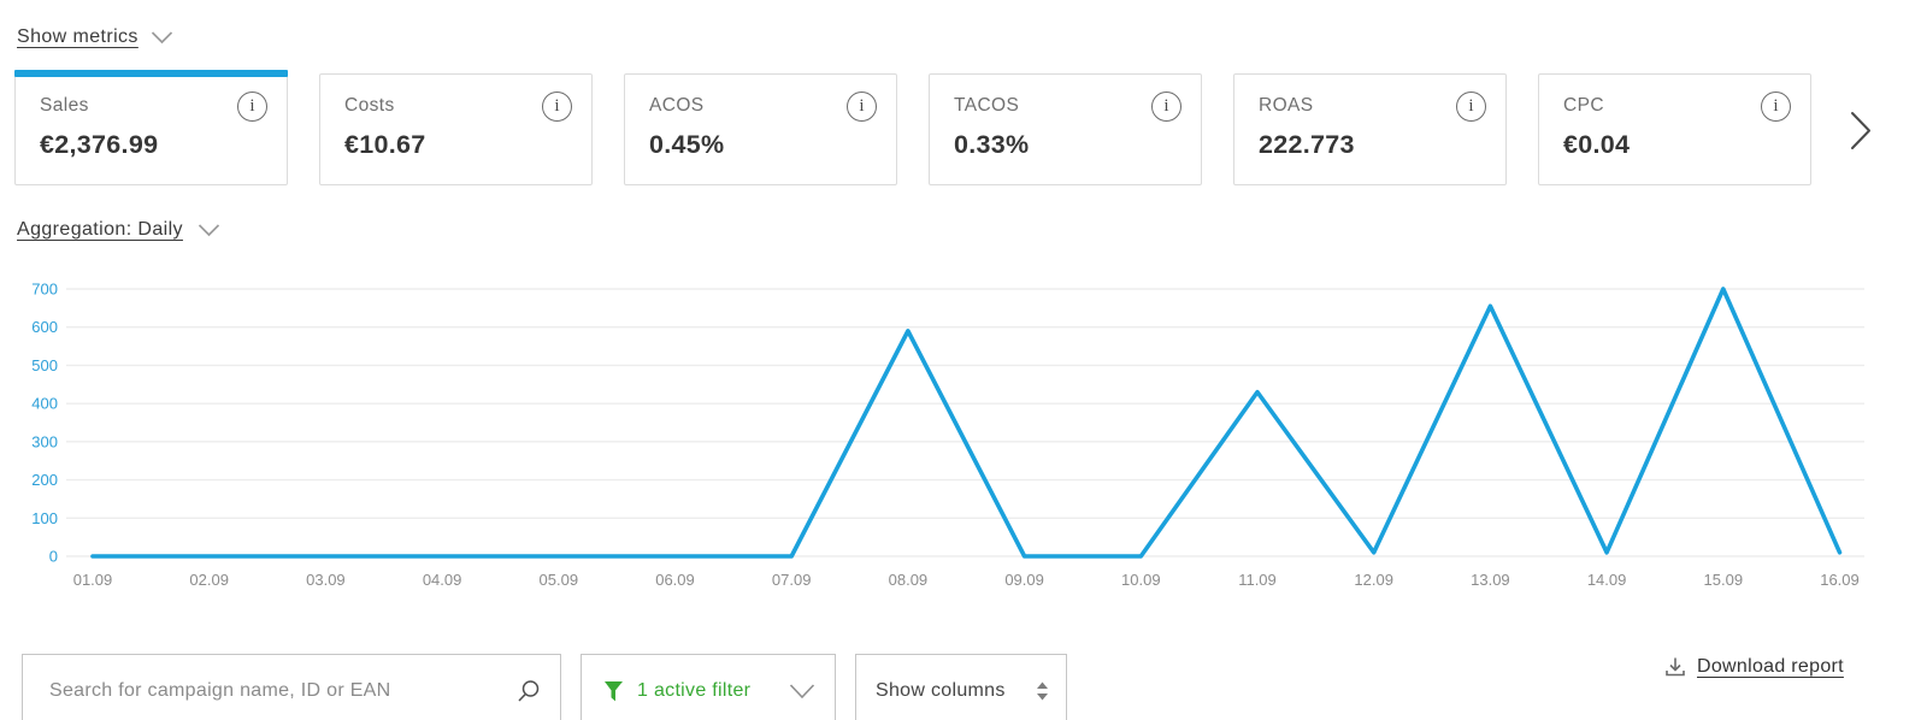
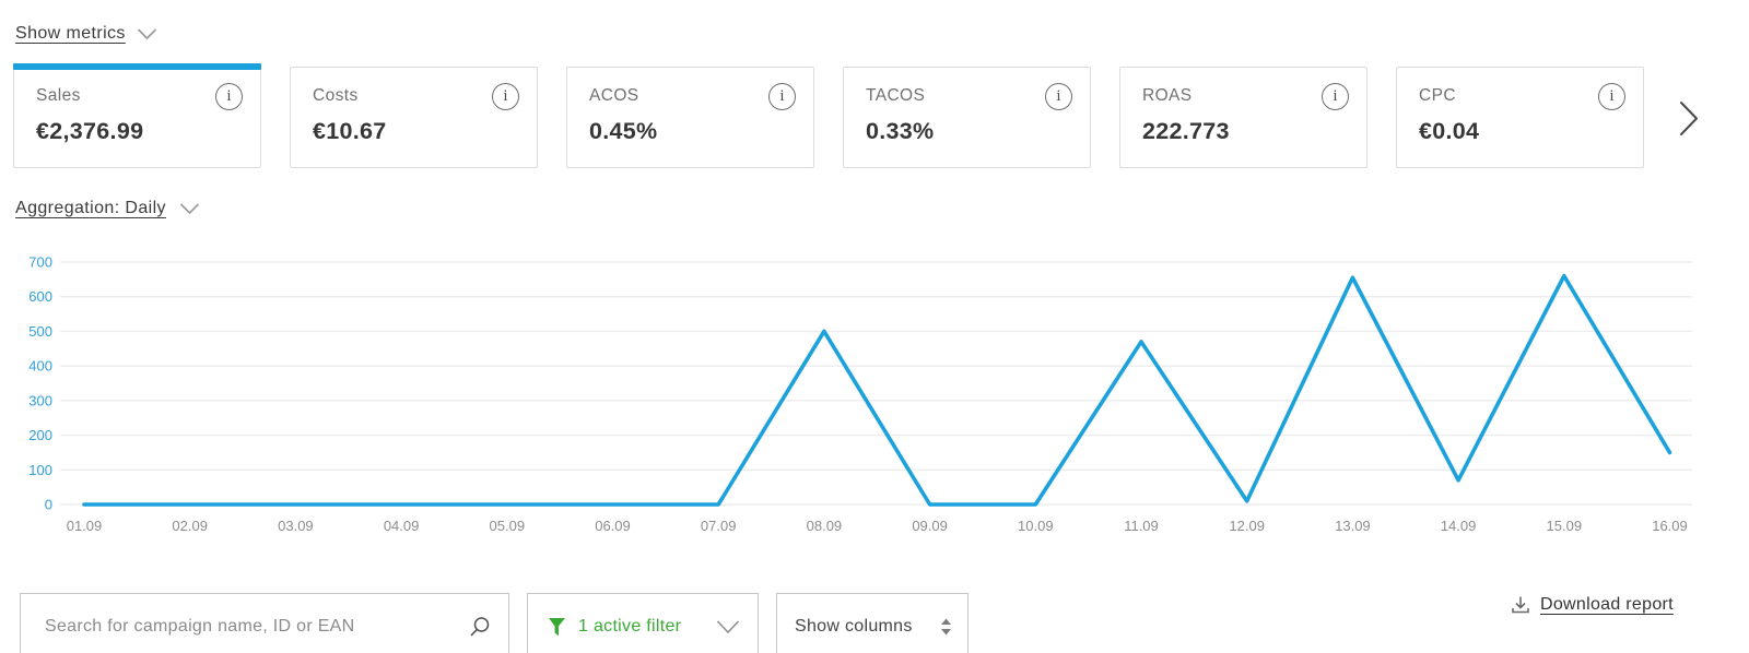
08.09: 590 -> 500
11.09: 430 -> 470
14.09: 10 -> 70
15.09: 700 -> 660
16.09: 10 -> 150
